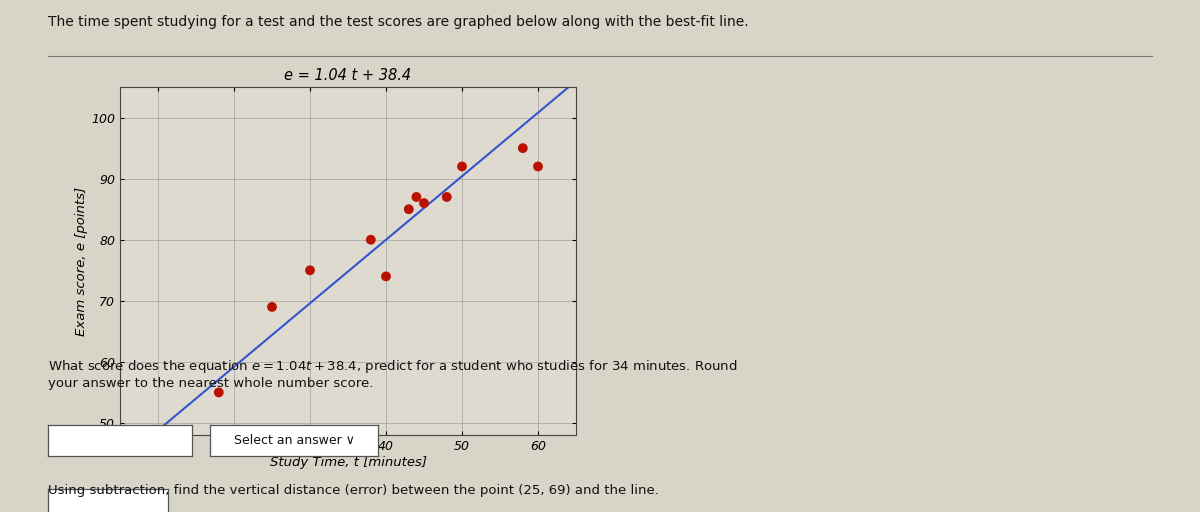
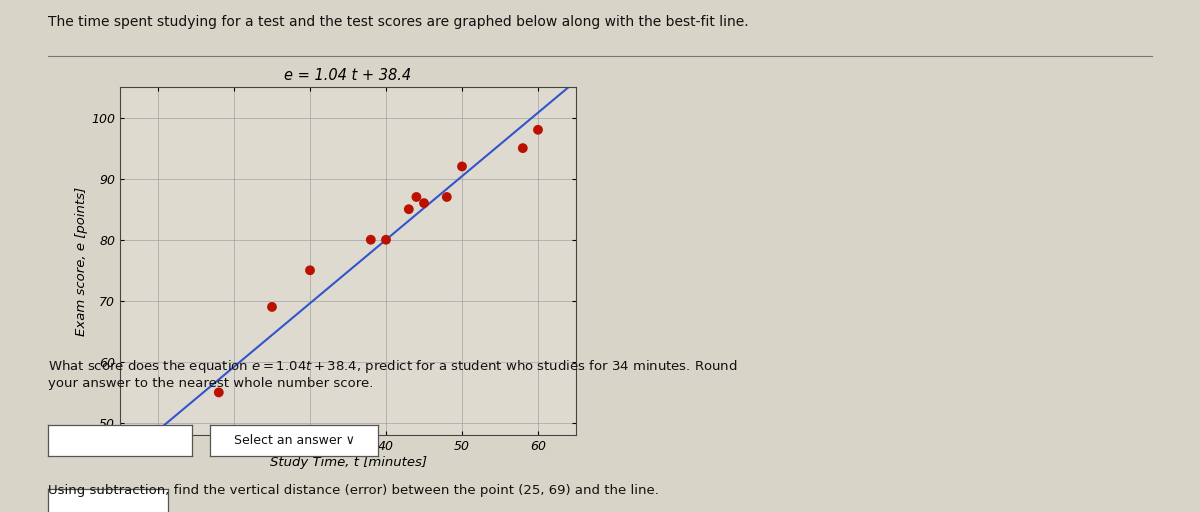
40: 74 -> 80
60: 92 -> 98
